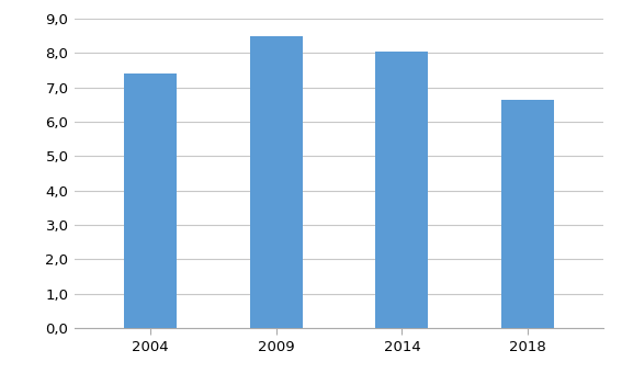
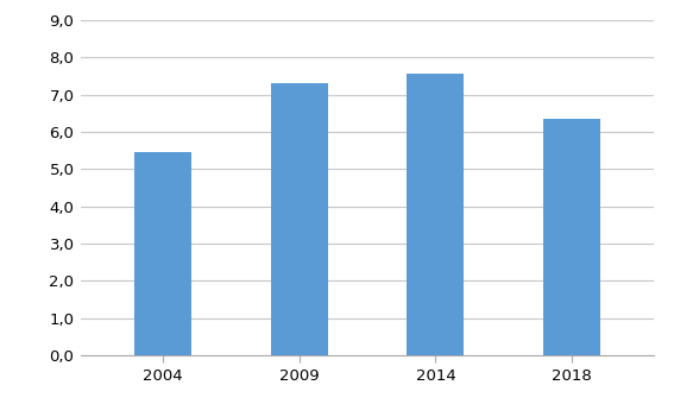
2004: 7,40 -> 5,45
2009: 8,50 -> 7,30
2014: 8,05 -> 7,55
2018: 6,65 -> 6,35
